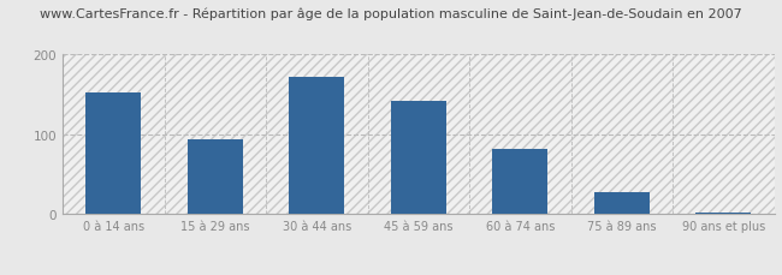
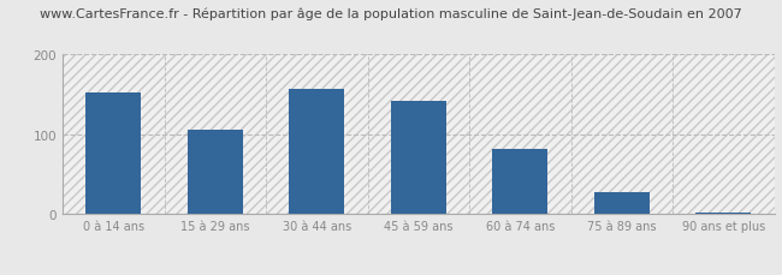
15 à 29 ans: 94 -> 106
30 à 44 ans: 172 -> 157
